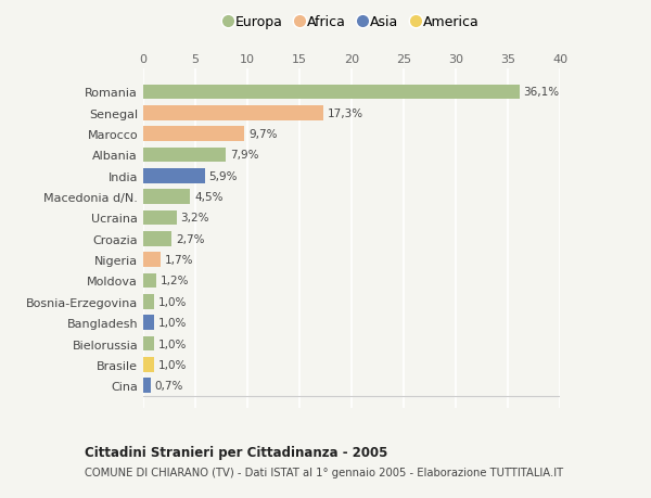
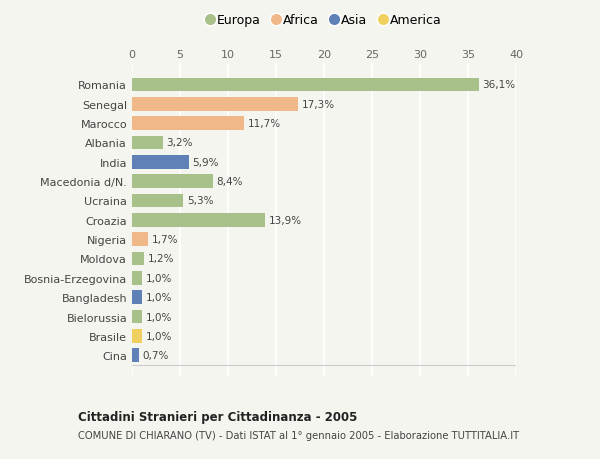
Marocco: 9,7% -> 11,7%
Albania: 7,9% -> 3,2%
Macedonia d/N.: 4,5% -> 8,4%
Ucraina: 3,2% -> 5,3%
Croazia: 2,7% -> 13,9%
